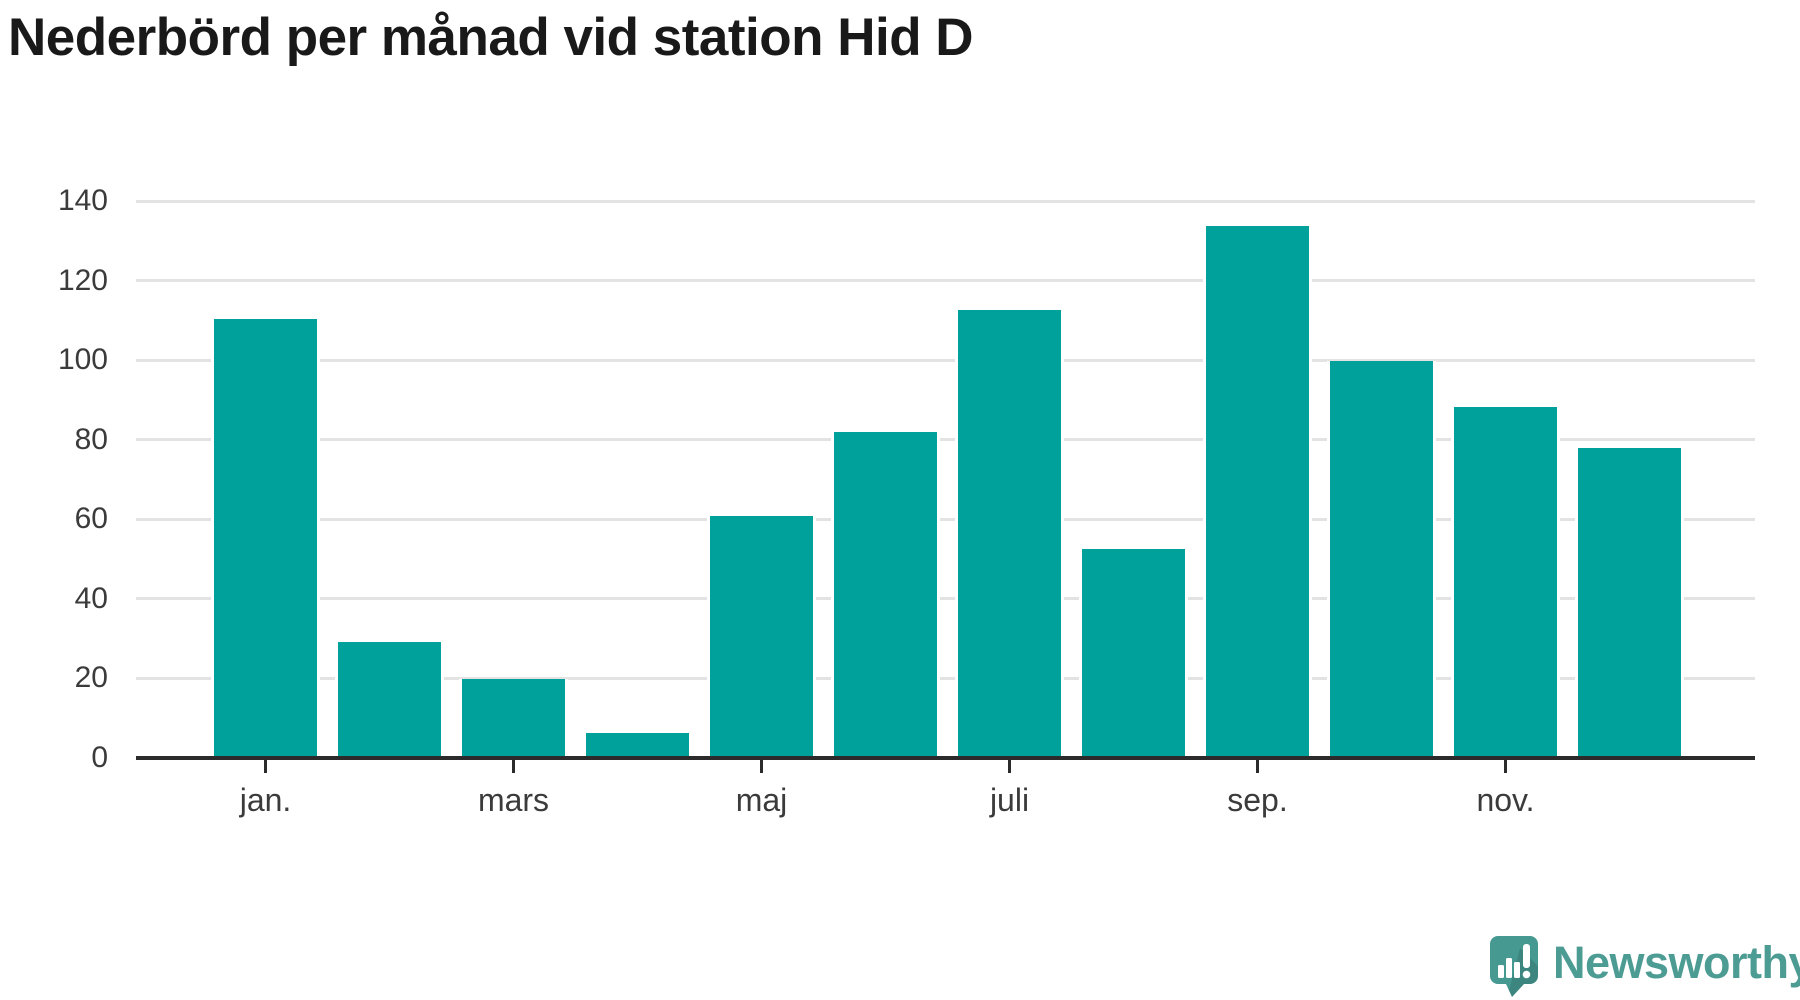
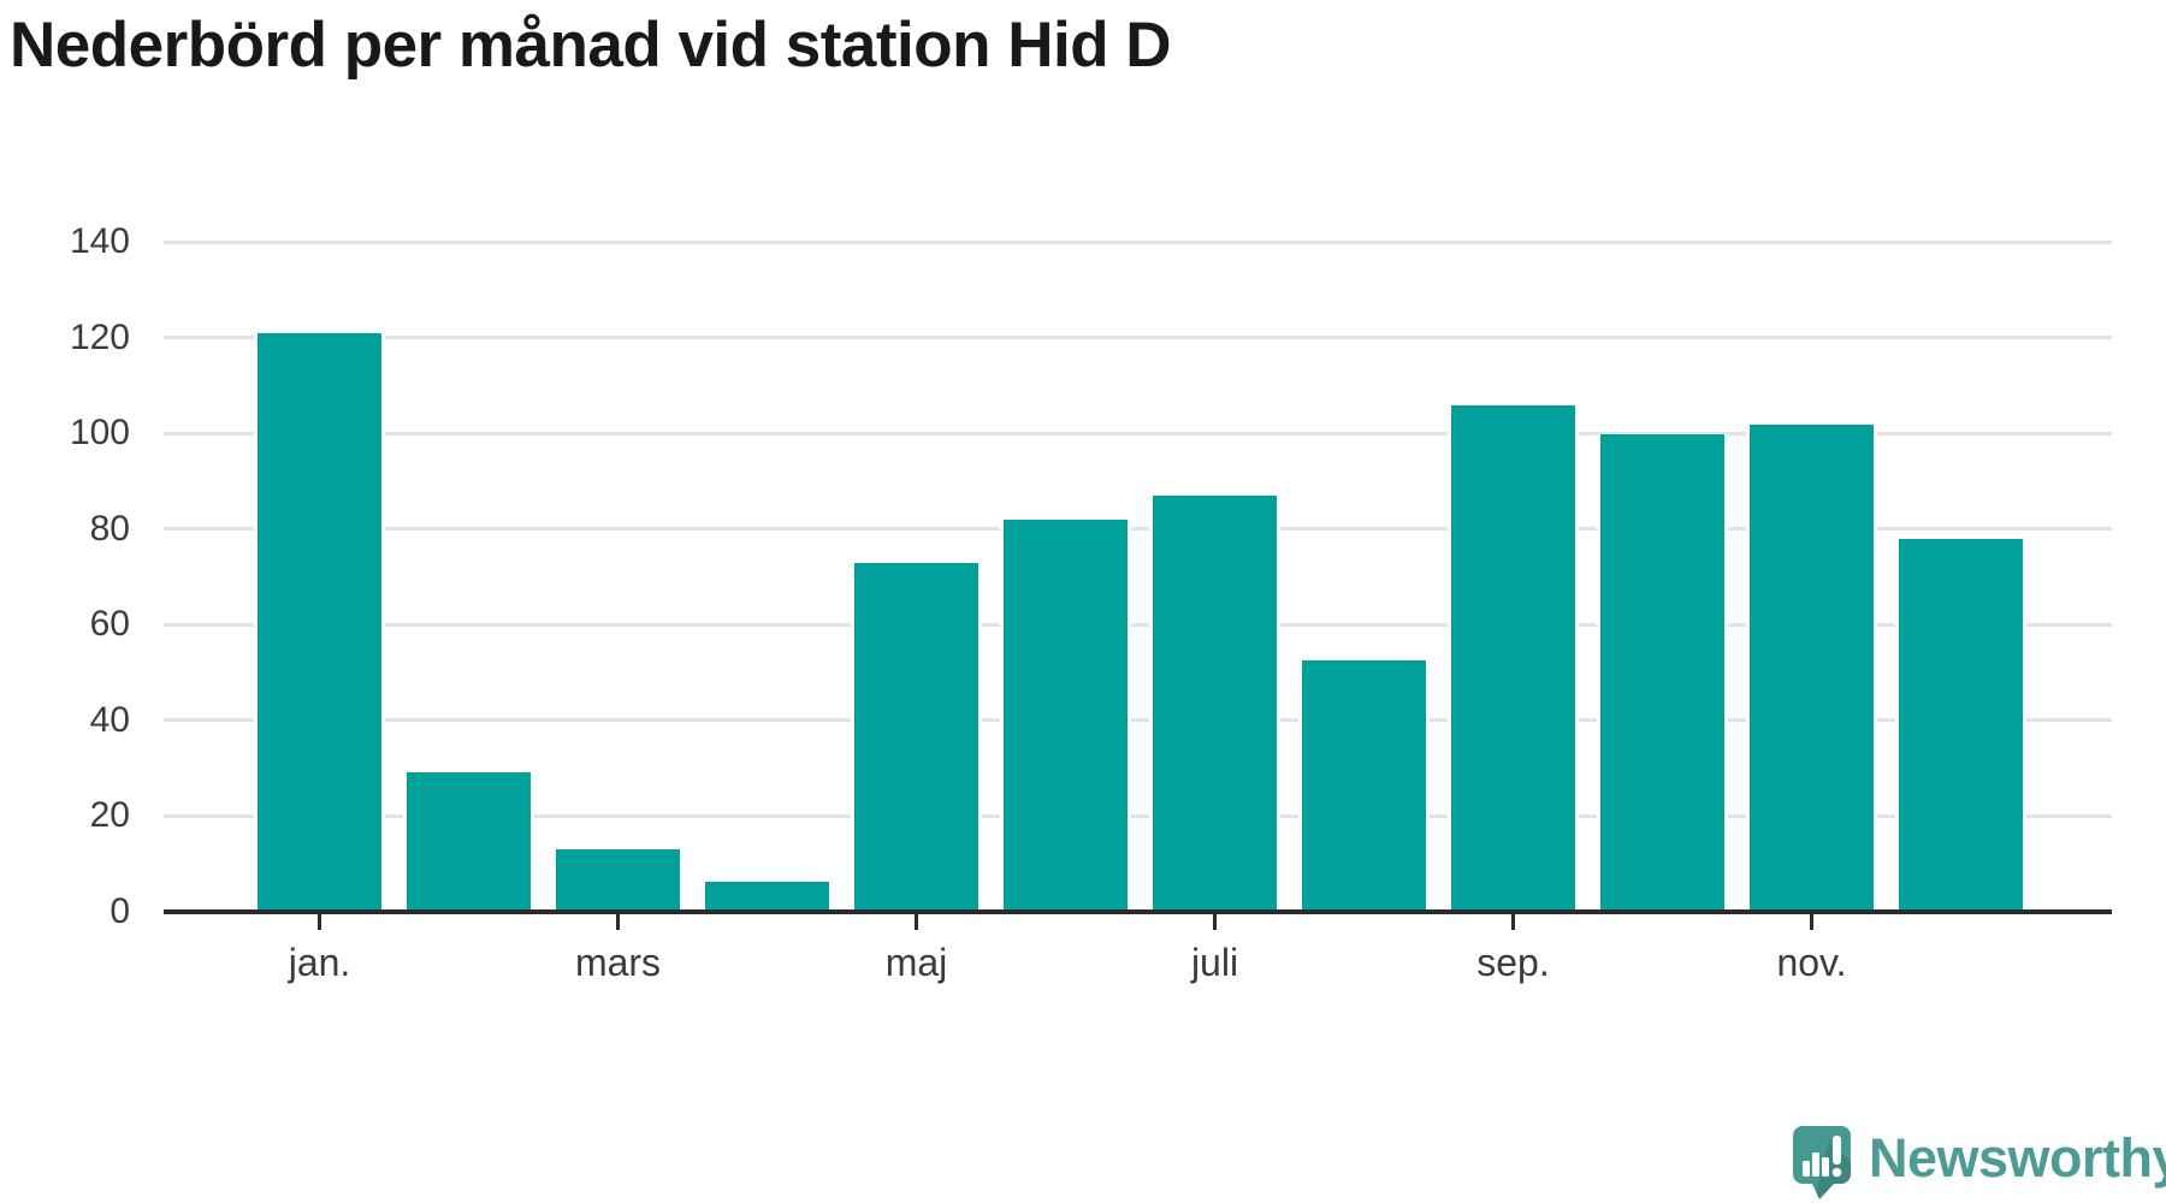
jan.: 111 -> 121
mars: 20 -> 13
maj: 61 -> 73
juli: 113 -> 87
sep.: 134 -> 106
nov.: 88 -> 102
